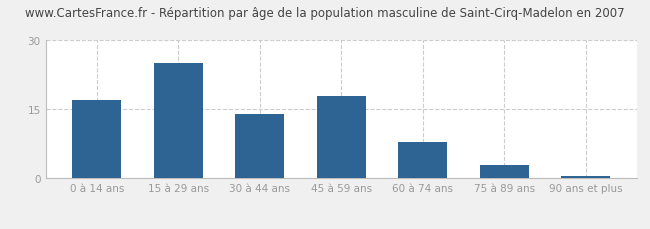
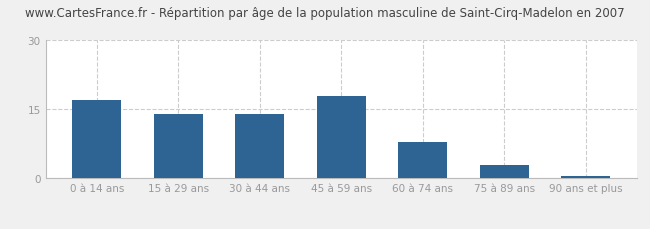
15 à 29 ans: 25.0 -> 14.0
